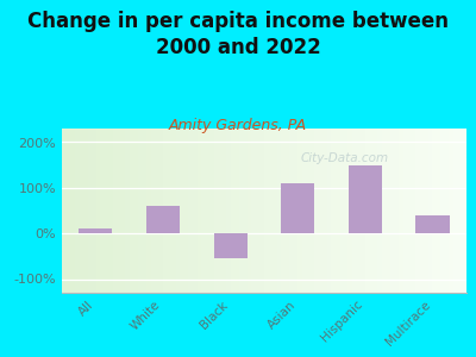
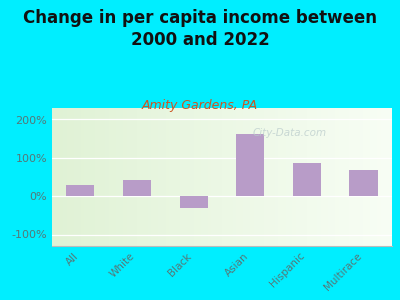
All: 10% -> 30%
White: 60% -> 42%
Black: -55% -> -30%
Asian: 110% -> 163%
Hispanic: 150% -> 87%
Multirace: 40% -> 67%
